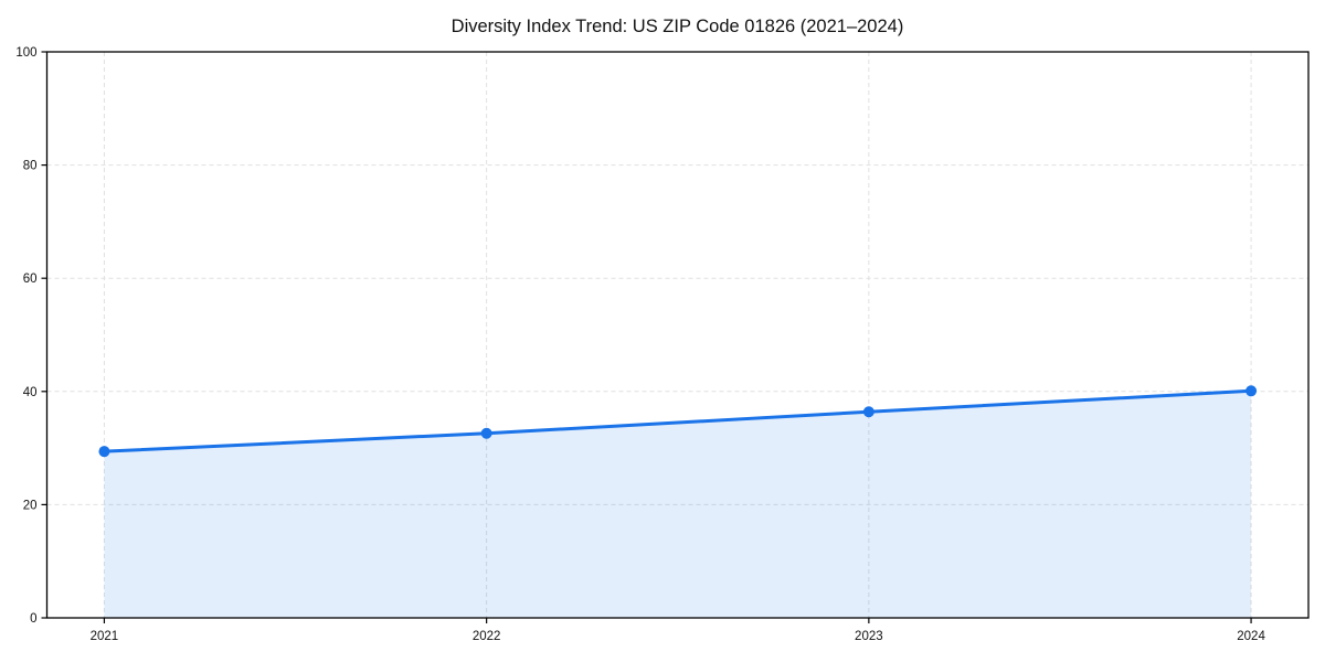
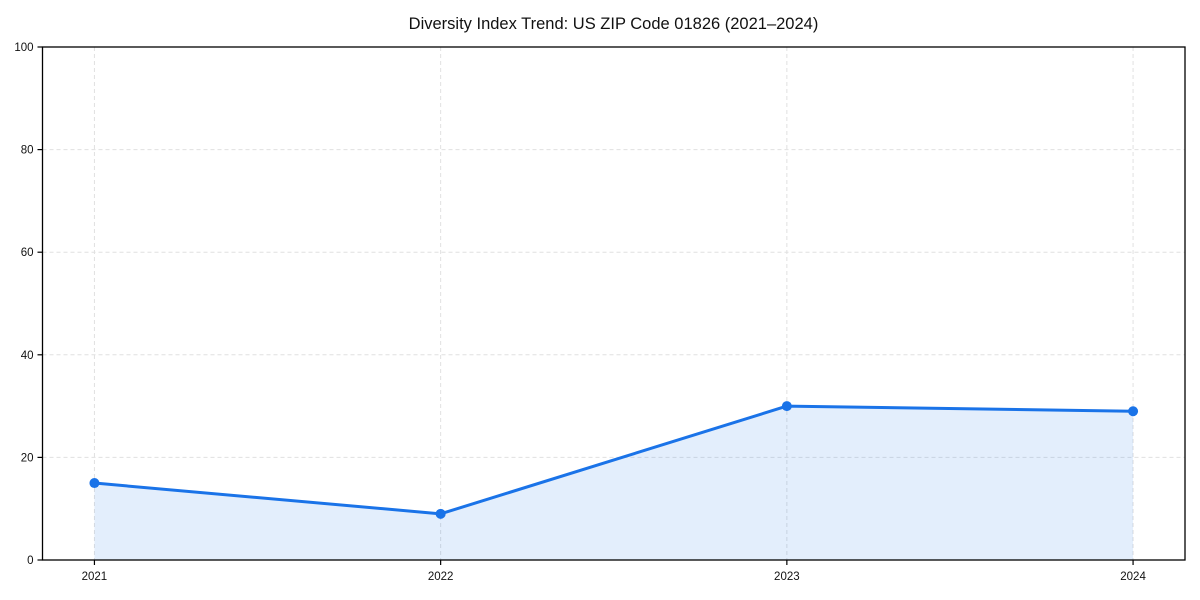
2021: 29 -> 15
2022: 33 -> 9
2023: 36 -> 30
2024: 40 -> 29
